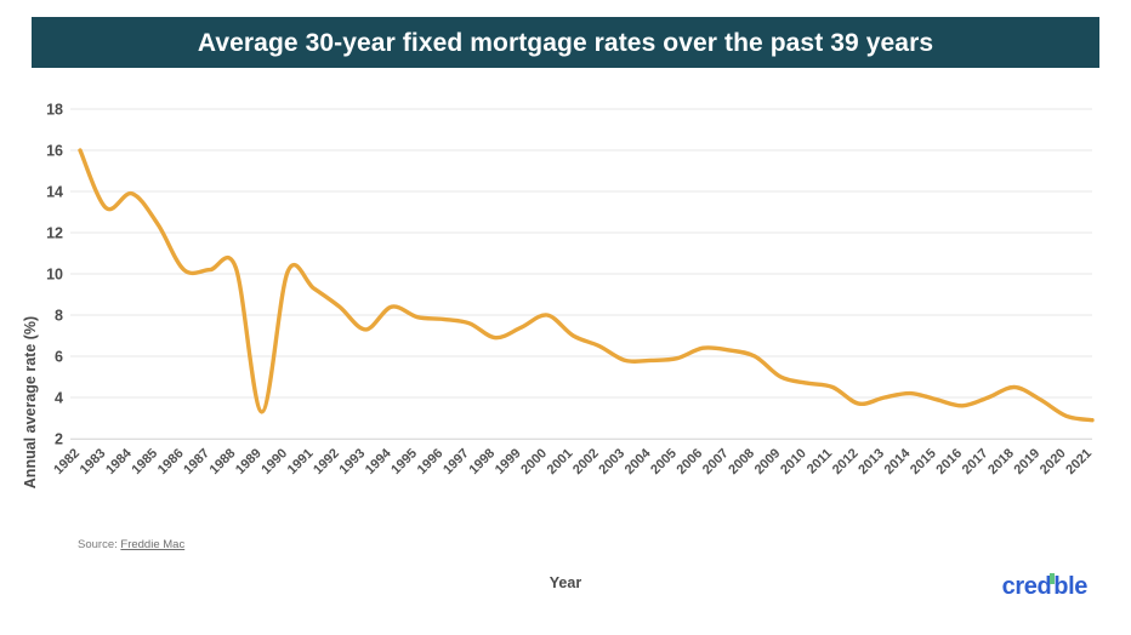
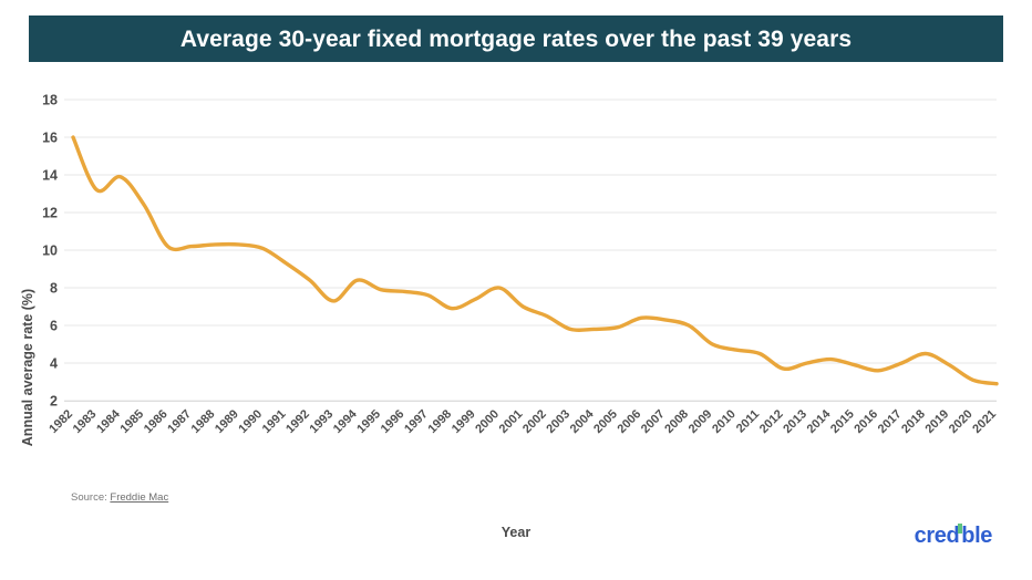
1989: 3.3 -> 10.3
